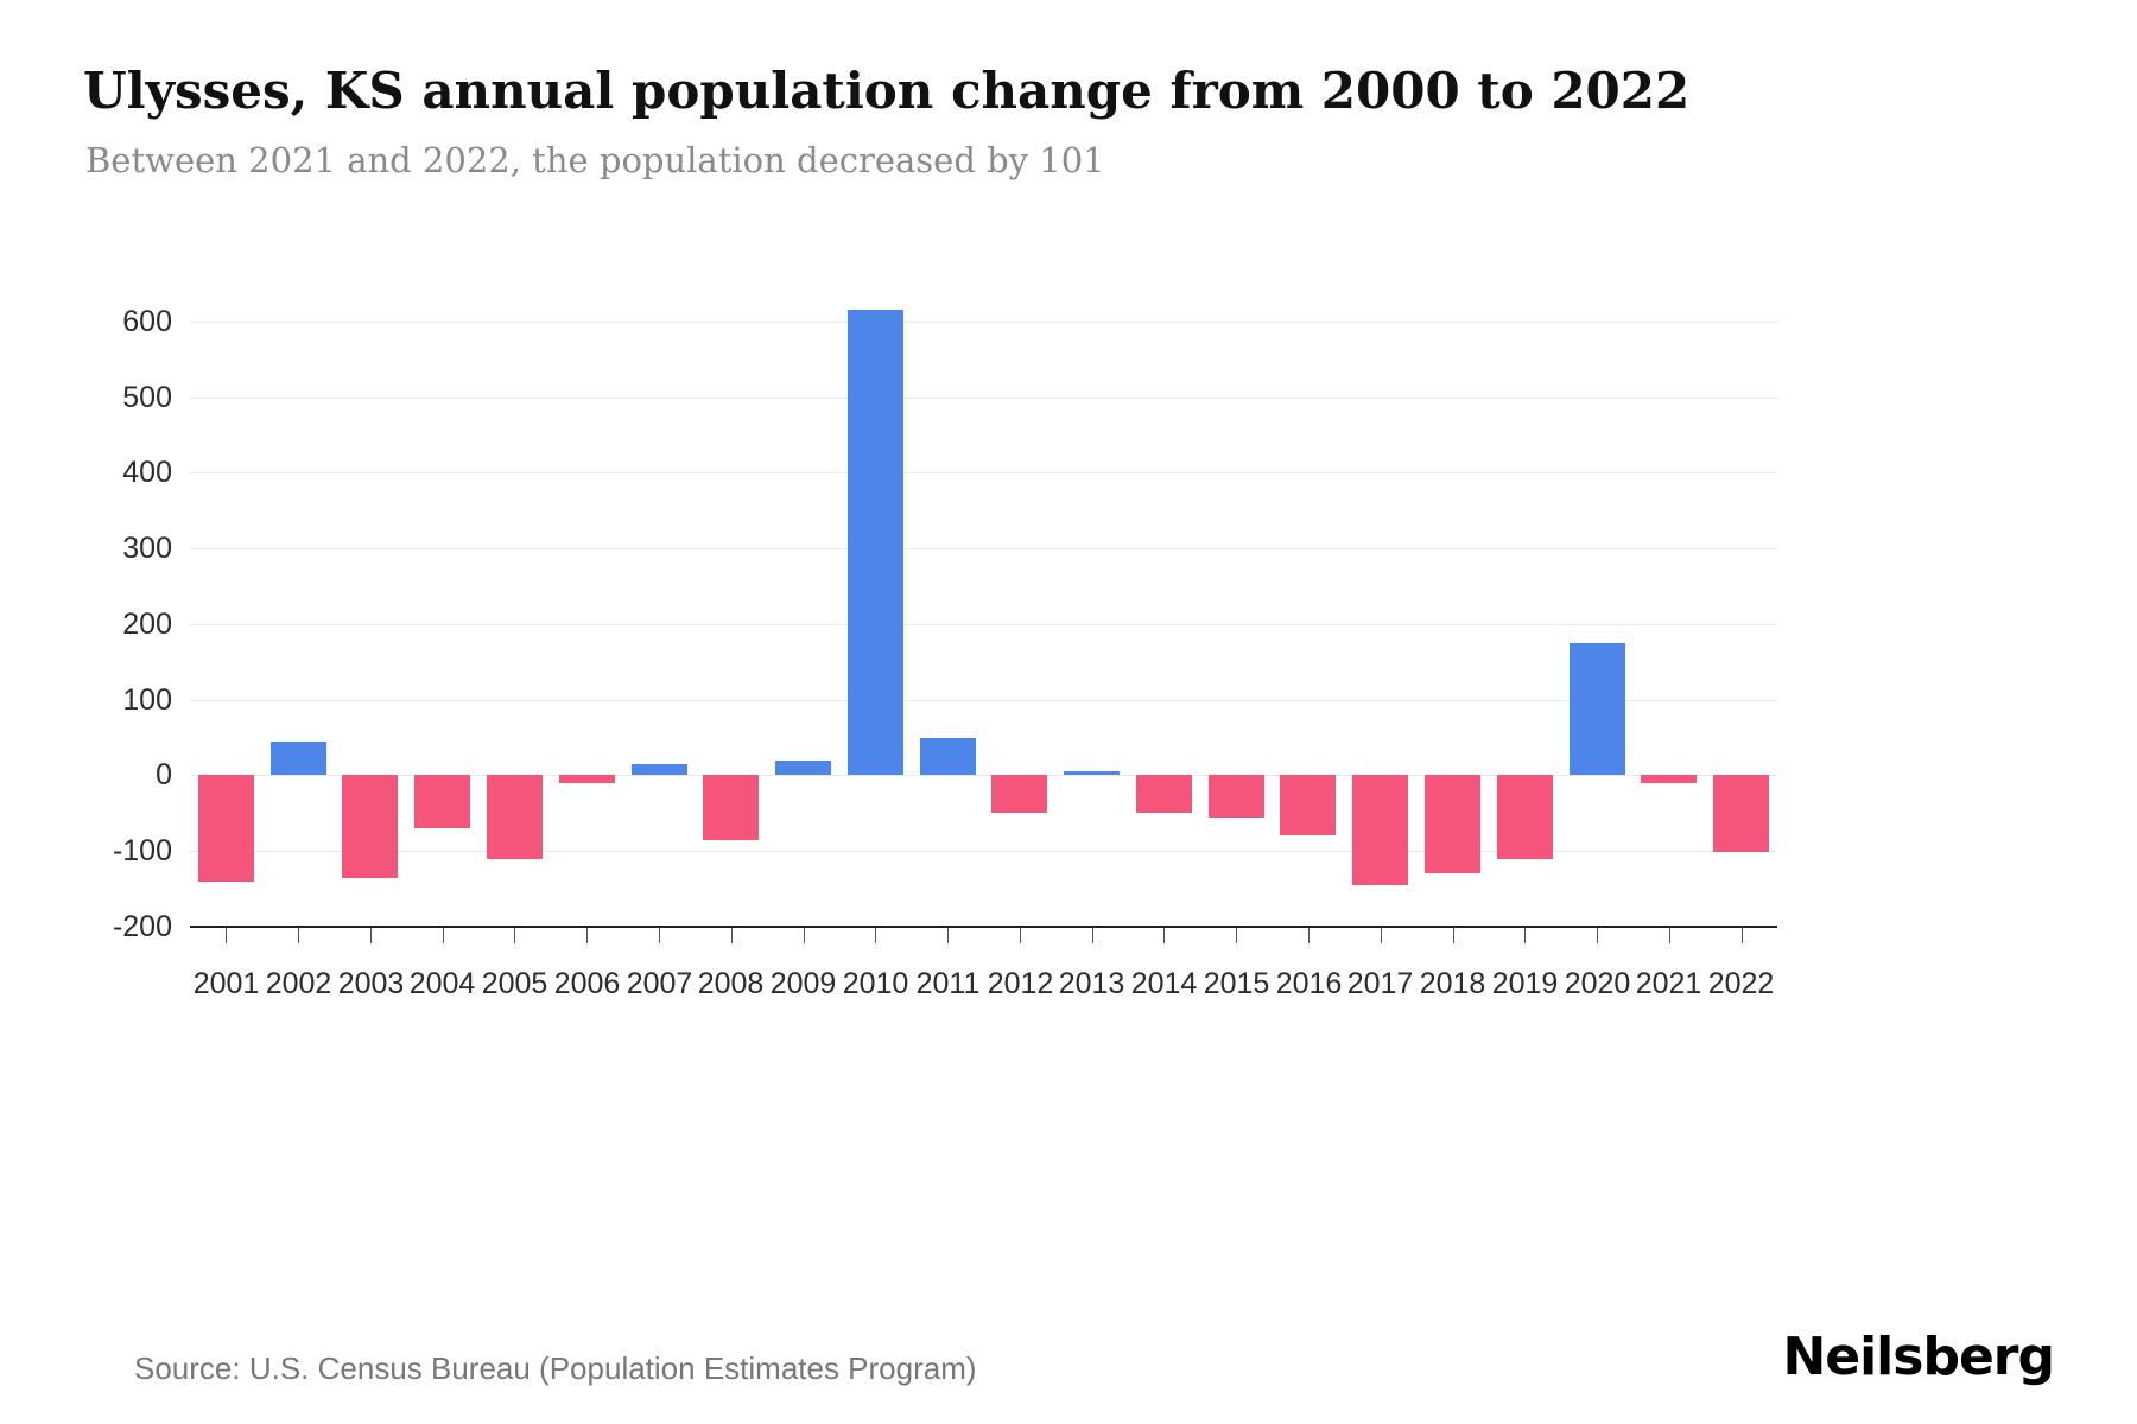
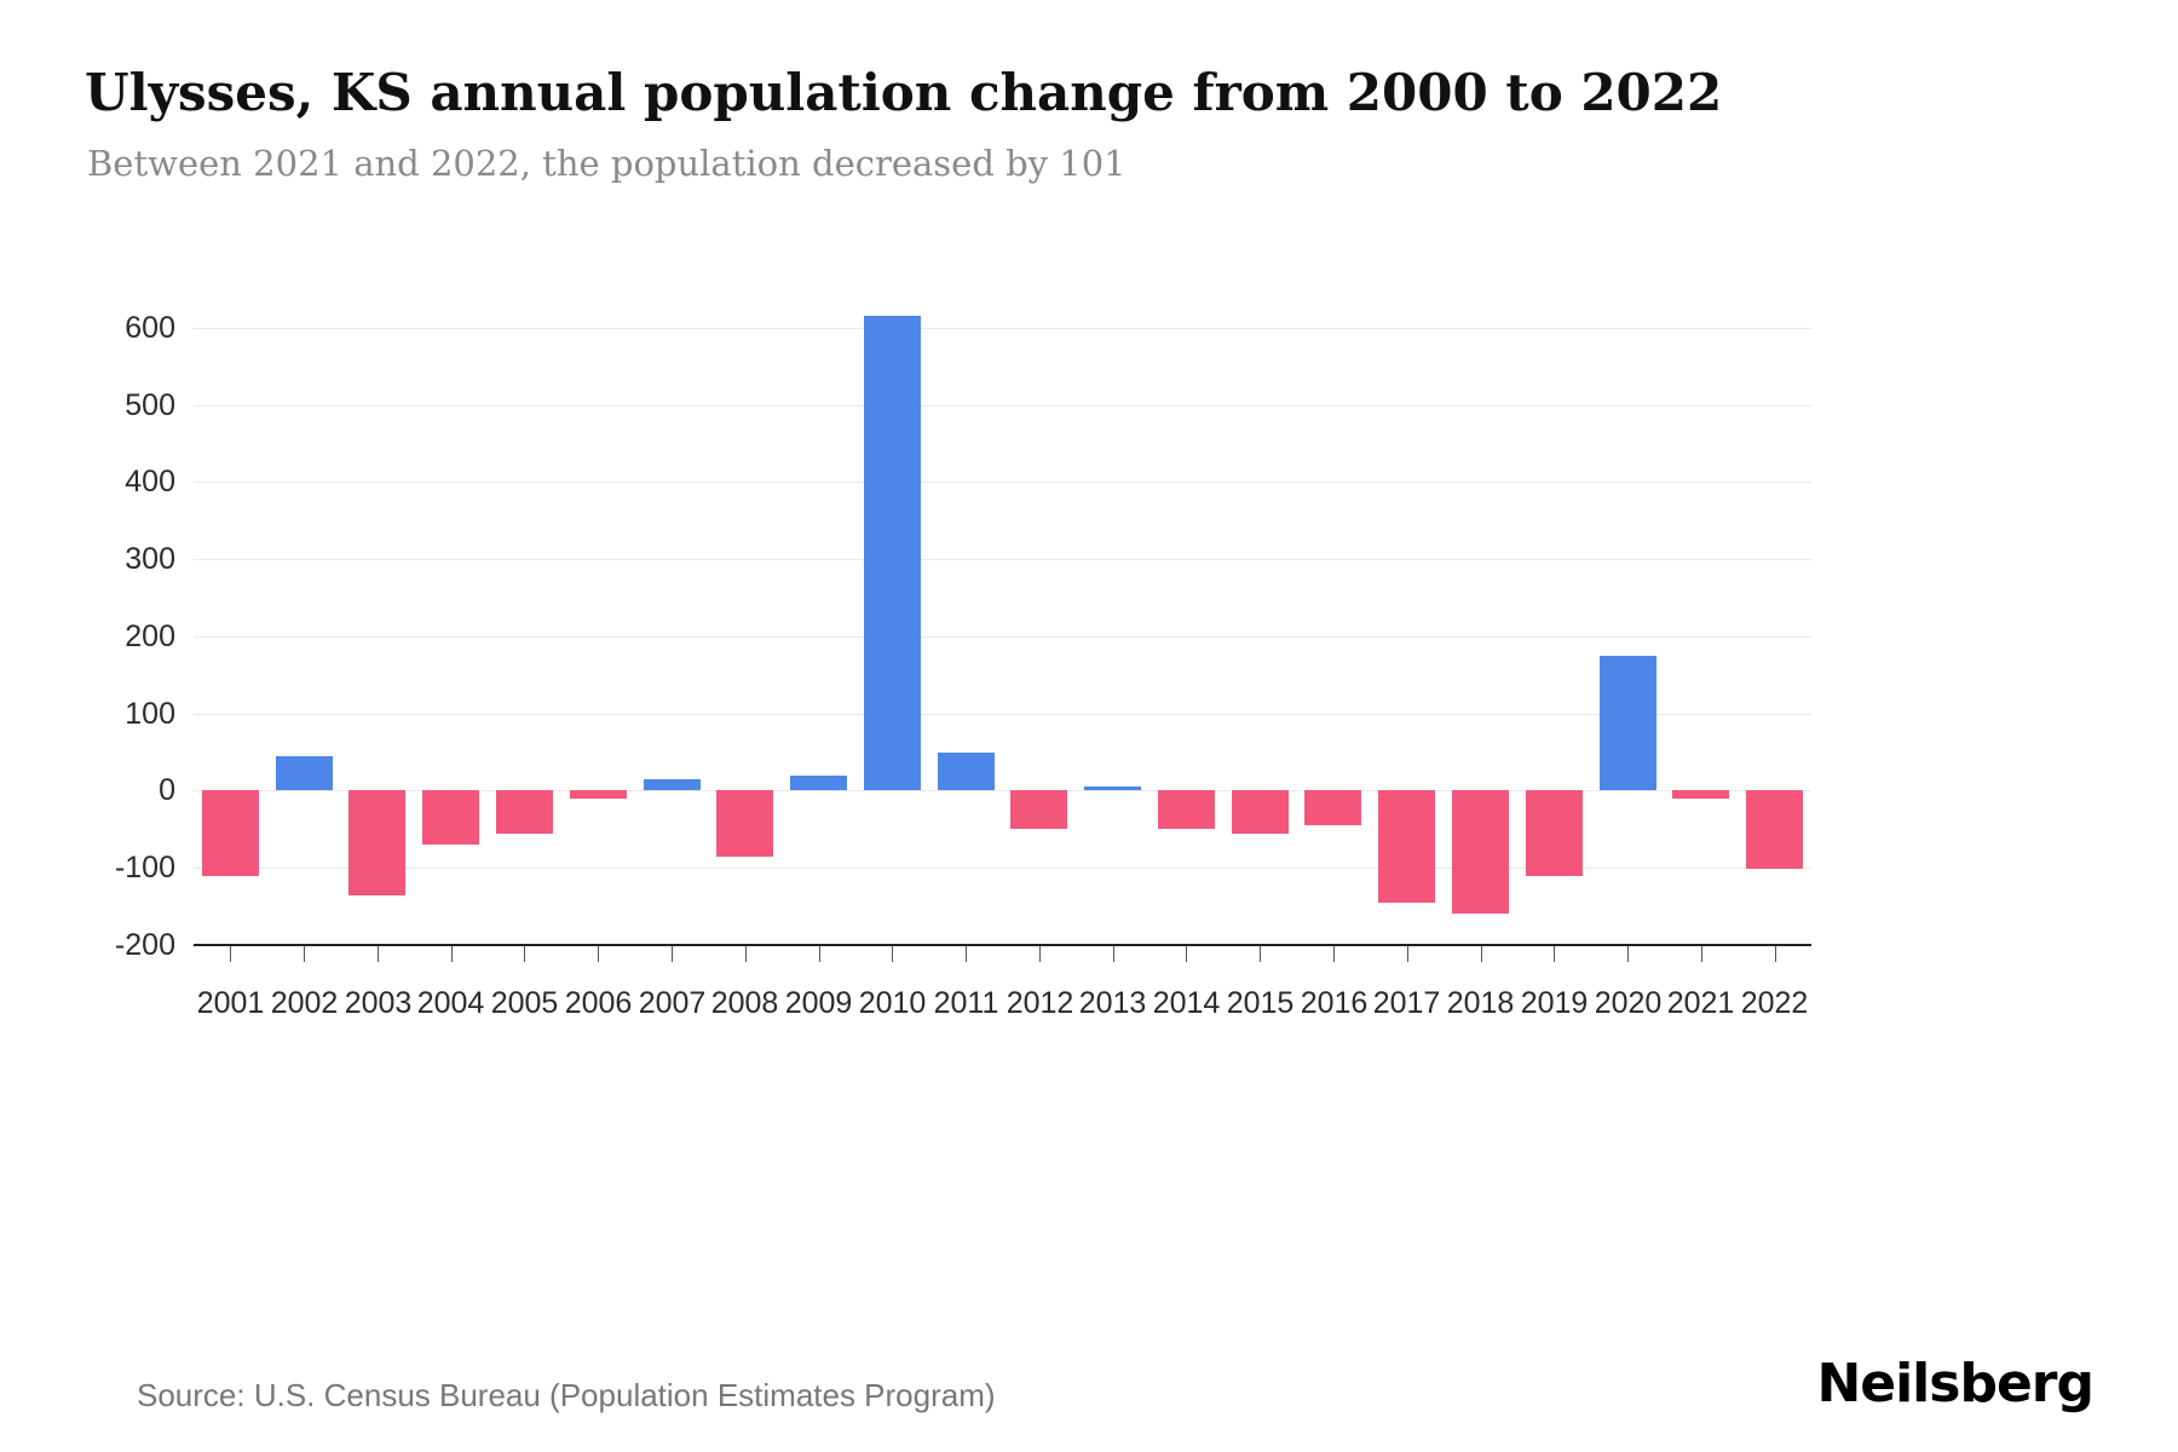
2001: -140 -> -110
2005: -110 -> -60
2016: -80 -> -40
2018: -130 -> -160
